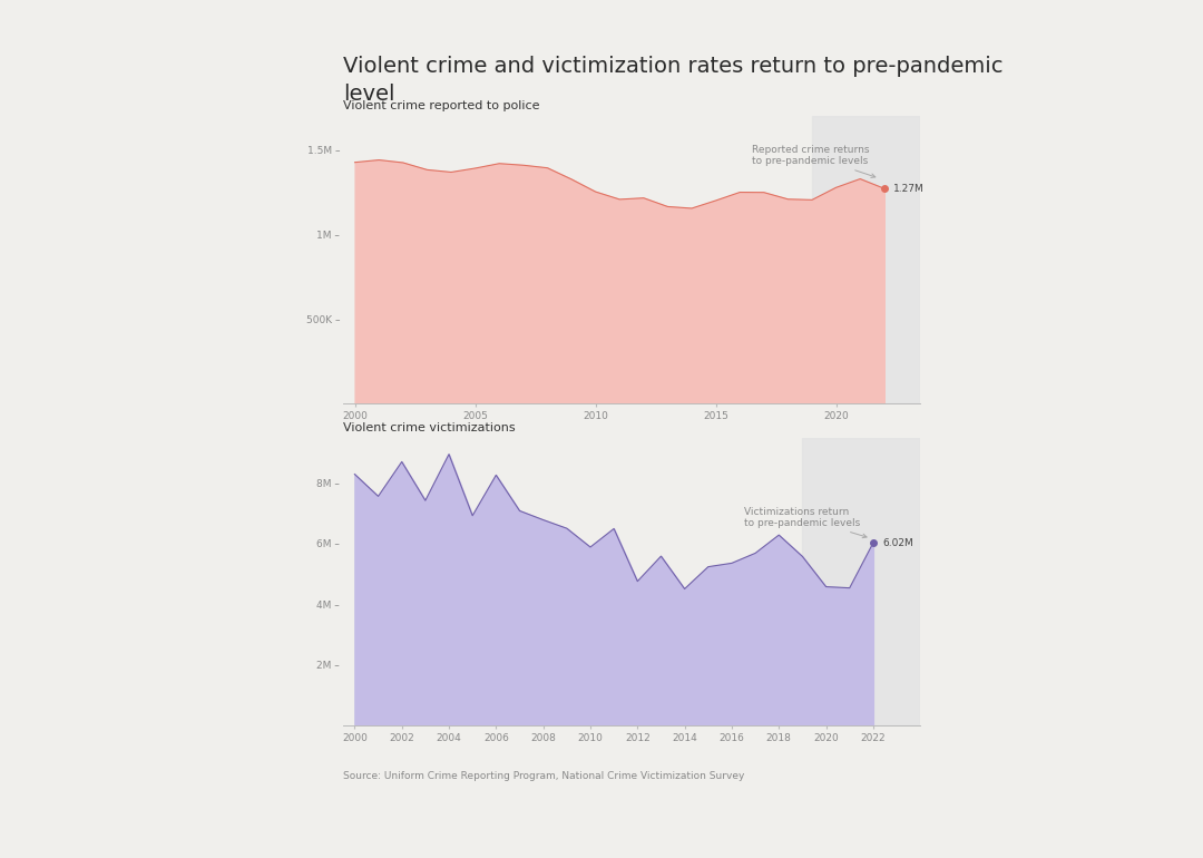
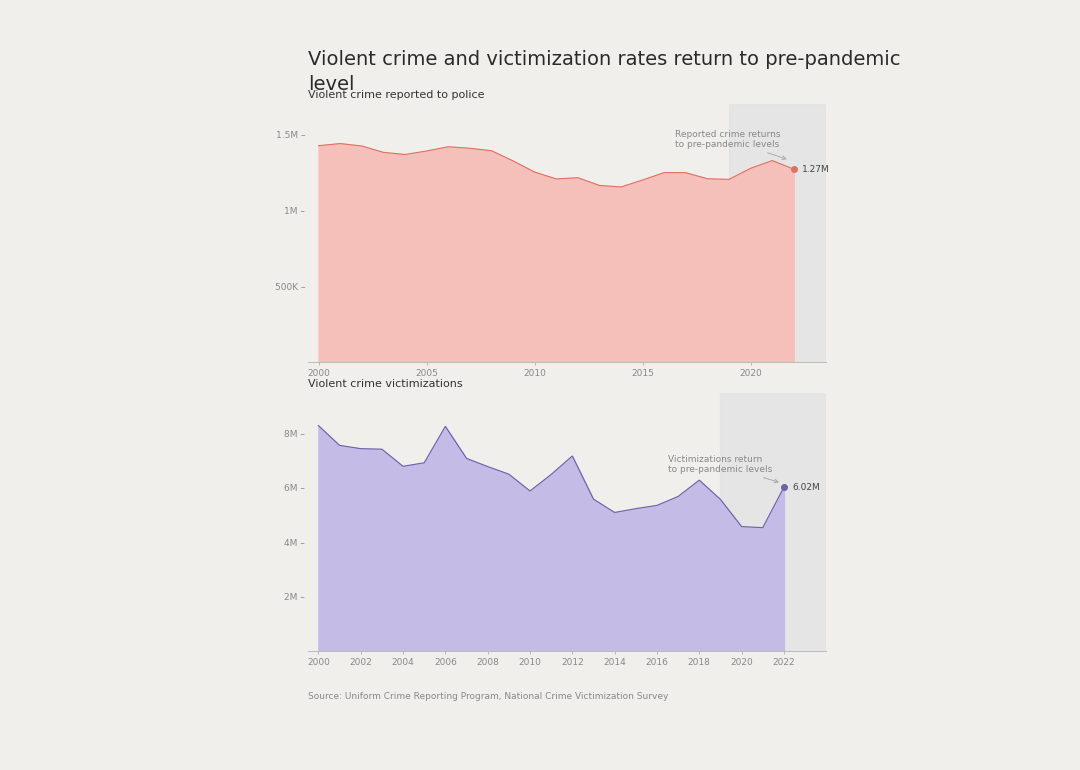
2002: 8.70M – -> 7.44M –
2004: 8.95M – -> 6.79M –
2012: 4.75M – -> 7.17M –
2014: 4.50M – -> 5.09M –
